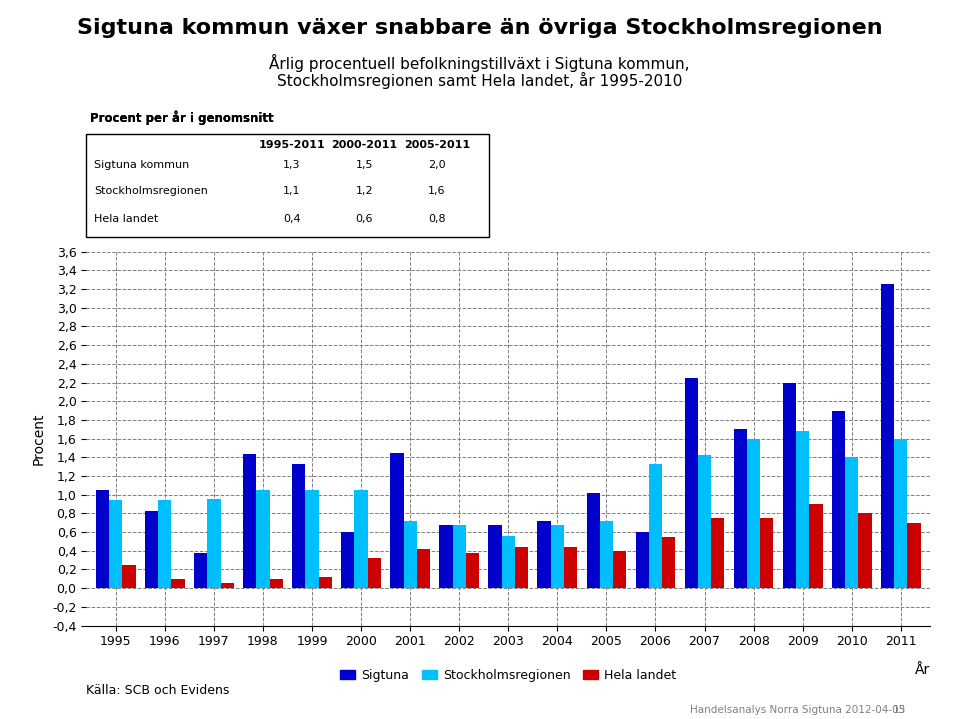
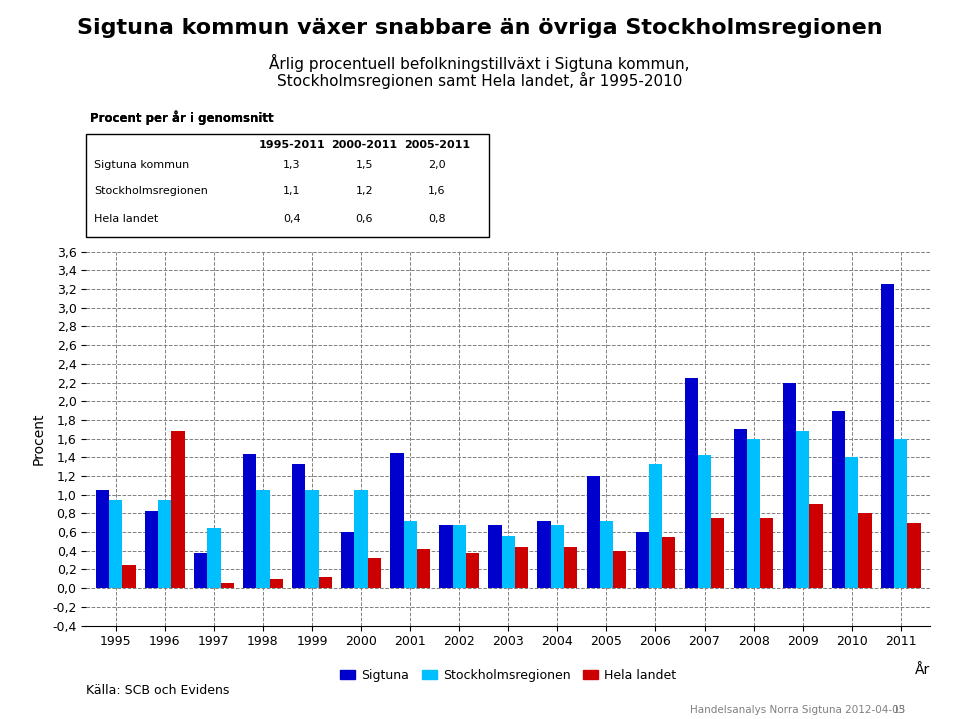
Hela landet/1996: 0,10 -> 1,68
Stockholmsregionen/1997: 0,95 -> 0,64
Sigtuna/2005: 1,02 -> 1,20
